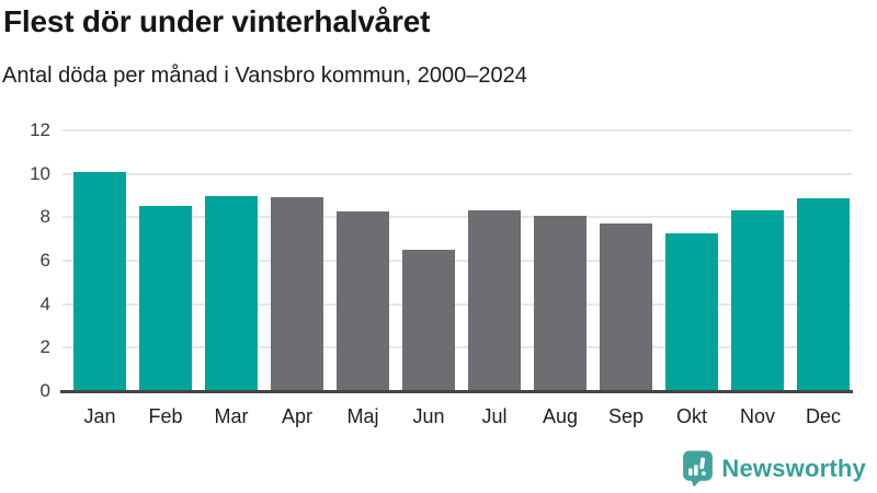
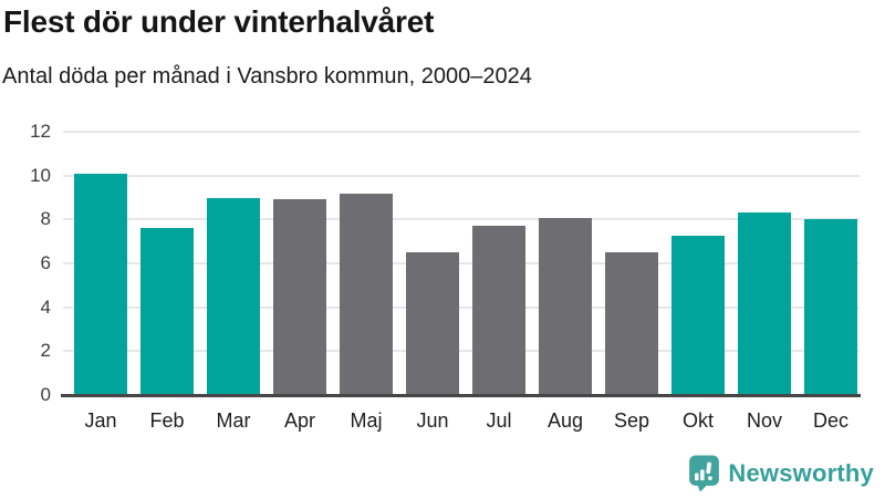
Feb: 8.5 -> 7.6
Maj: 8.2 -> 9.2
Jul: 8.3 -> 7.7
Sep: 7.7 -> 6.5
Dec: 8.8 -> 8.0
